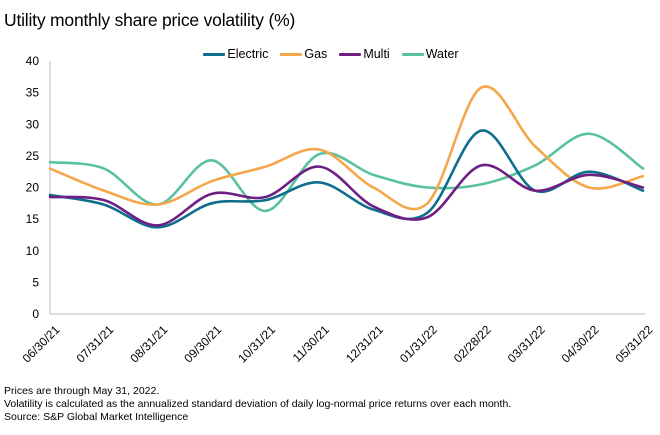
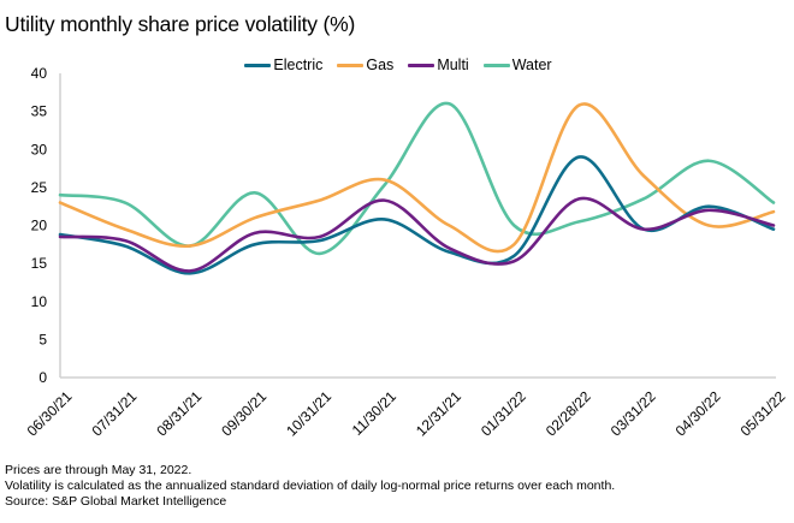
Water/12/31/21: 22 -> 36
